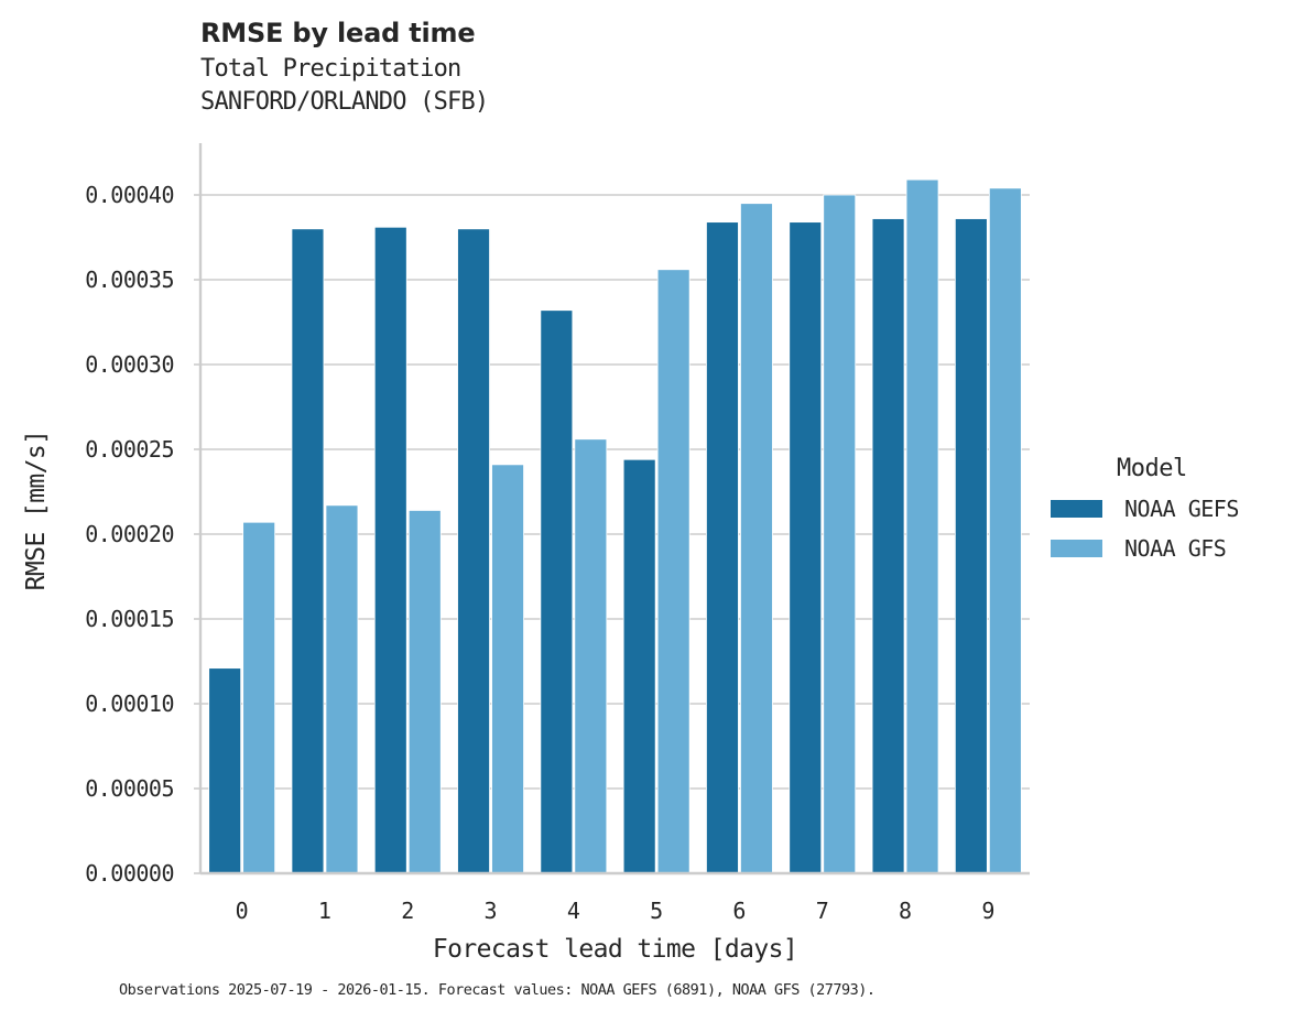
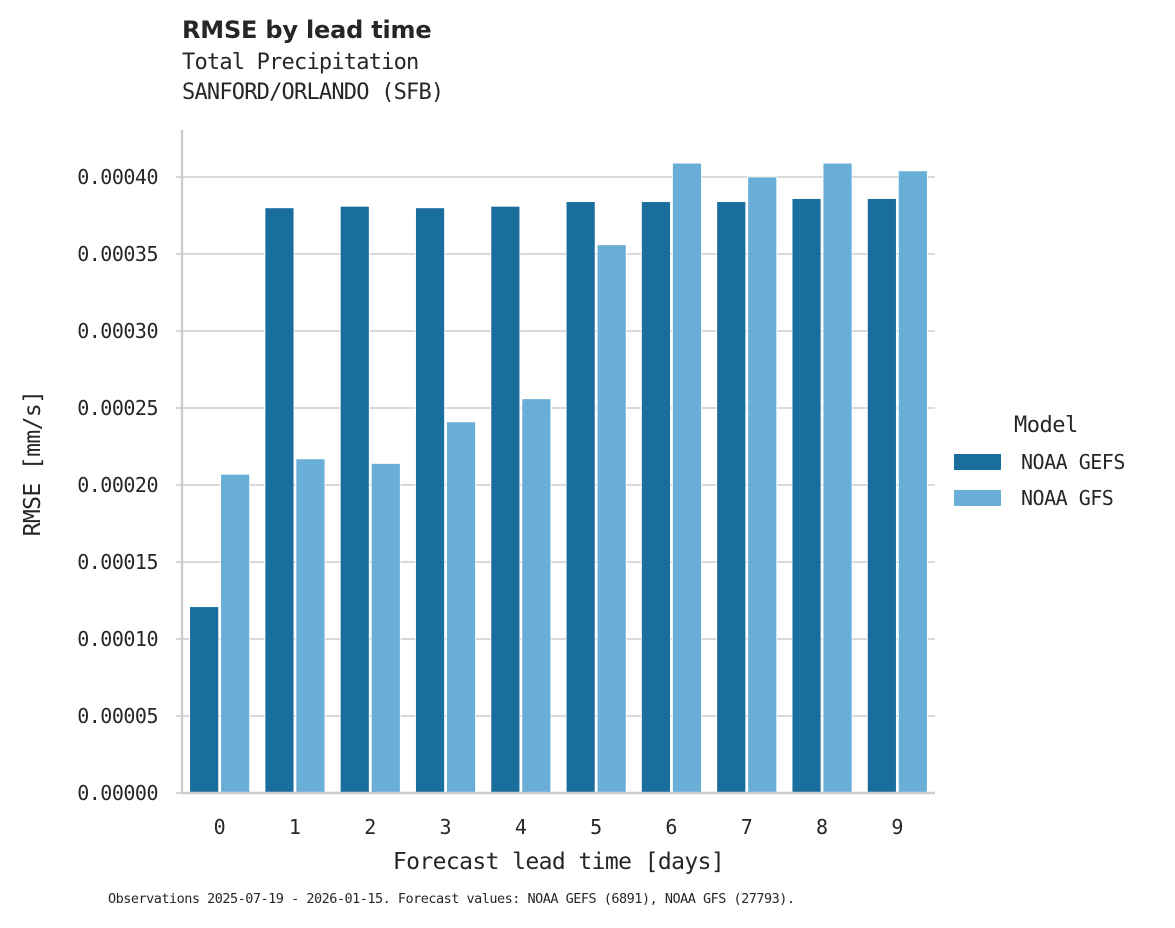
NOAA GEFS/4: 0.000332 -> 0.000381
NOAA GEFS/5: 0.000244 -> 0.000384
NOAA GFS/6: 0.000395 -> 0.000409
